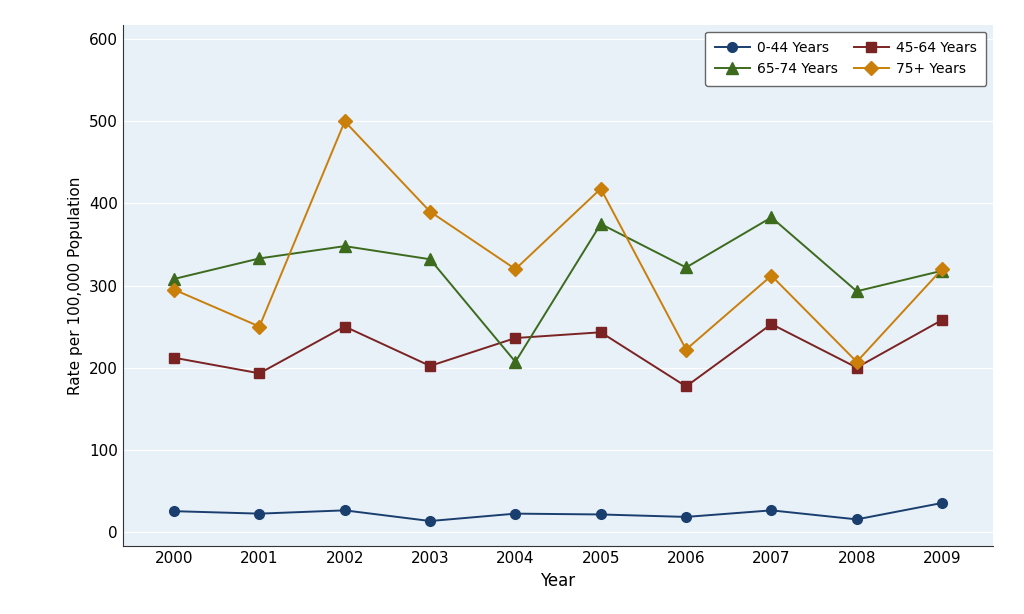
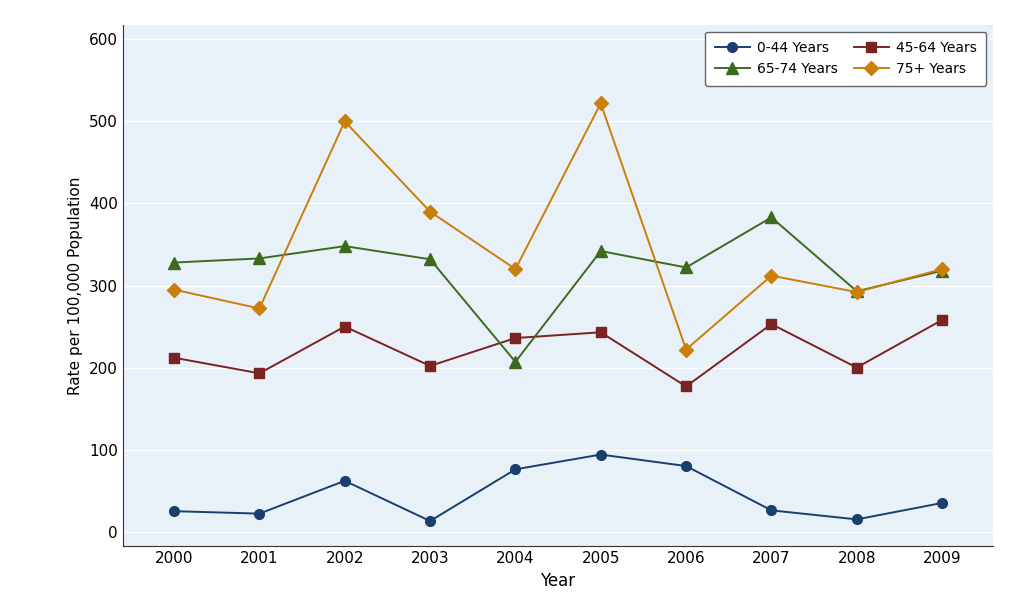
65-74 Years/2000: 308 -> 328
75+ Years/2001: 250 -> 272
0-44 Years/2002: 26 -> 62
0-44 Years/2004: 22 -> 76
0-44 Years/2005: 21 -> 94
65-74 Years/2005: 375 -> 342
75+ Years/2005: 418 -> 522
0-44 Years/2006: 18 -> 80
75+ Years/2008: 207 -> 292
